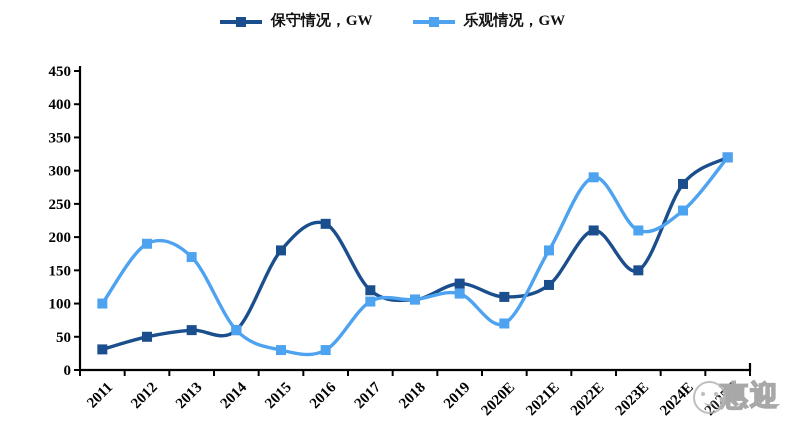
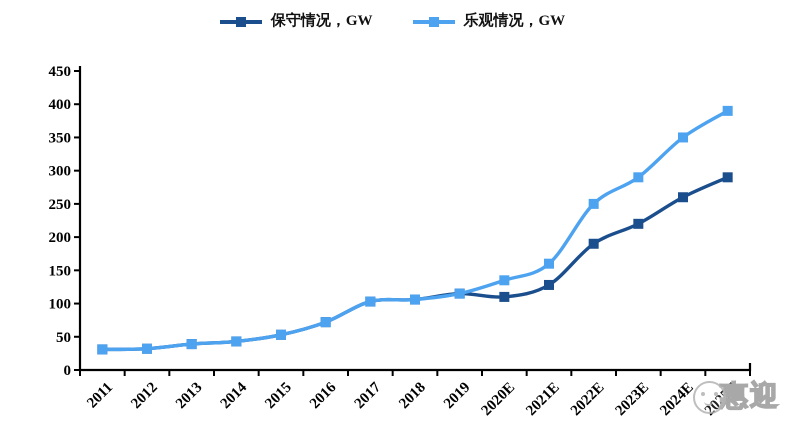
乐观情况，GW/2011: 100 -> 30
保守情况，GW/2012: 50 -> 30
乐观情况，GW/2012: 190 -> 30
保守情况，GW/2013: 60 -> 40
乐观情况，GW/2013: 170 -> 40
保守情况，GW/2014: 60 -> 40
乐观情况，GW/2014: 60 -> 40
保守情况，GW/2015: 180 -> 50
乐观情况，GW/2015: 30 -> 50
保守情况，GW/2016: 220 -> 70
乐观情况，GW/2016: 30 -> 70
保守情况，GW/2017: 120 -> 100
保守情况，GW/2019: 130 -> 120
乐观情况，GW/2020E: 70 -> 140
乐观情况，GW/2021E: 180 -> 160
保守情况，GW/2022E: 210 -> 190
乐观情况，GW/2022E: 290 -> 250
保守情况，GW/2023E: 150 -> 220
乐观情况，GW/2023E: 210 -> 290
保守情况，GW/2024E: 280 -> 260
乐观情况，GW/2024E: 240 -> 350
保守情况，GW/2025E: 320 -> 290
乐观情况，GW/2025E: 320 -> 390
